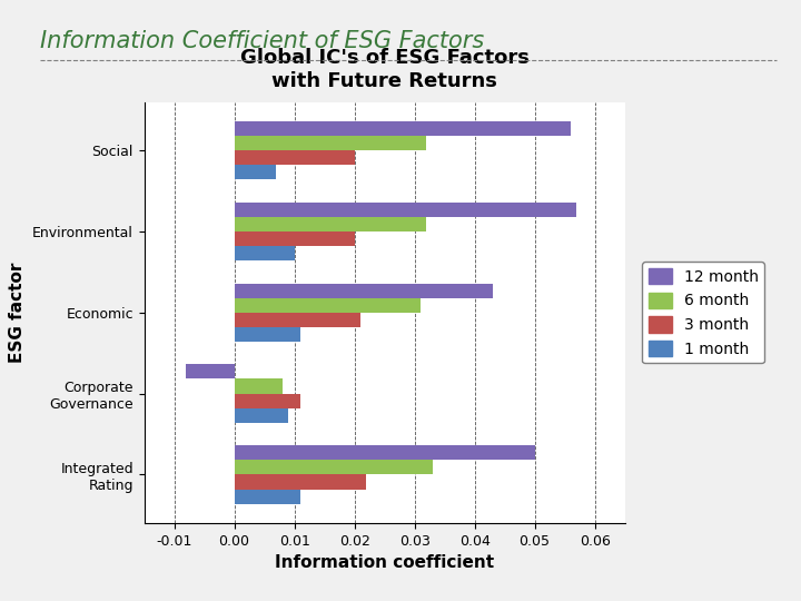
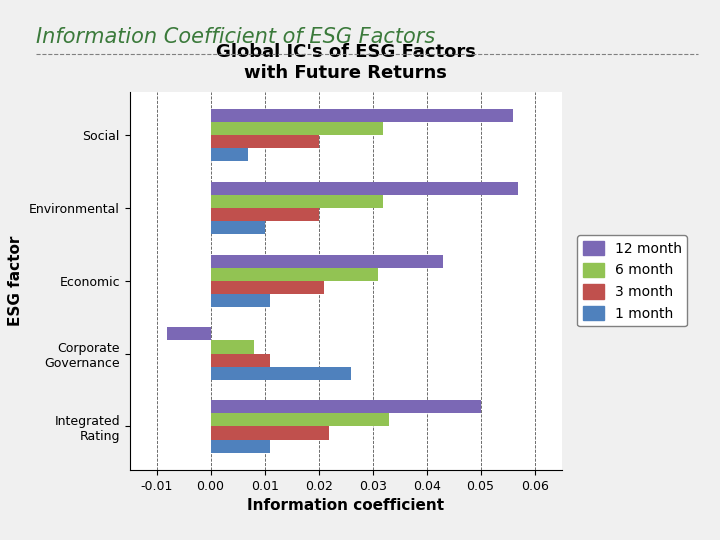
1 month/Corporate Governance: 0.009 -> 0.026
